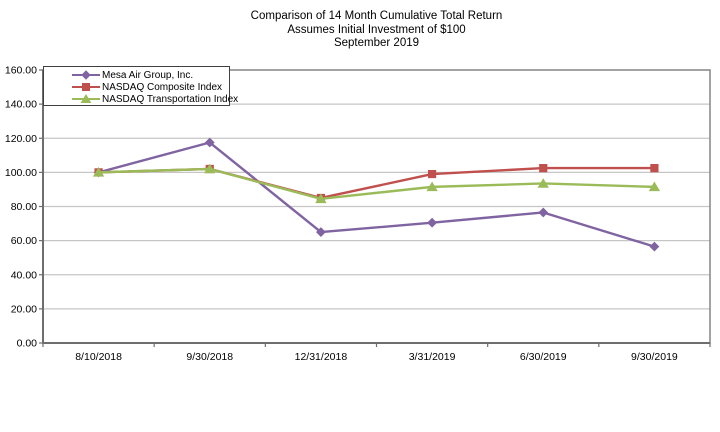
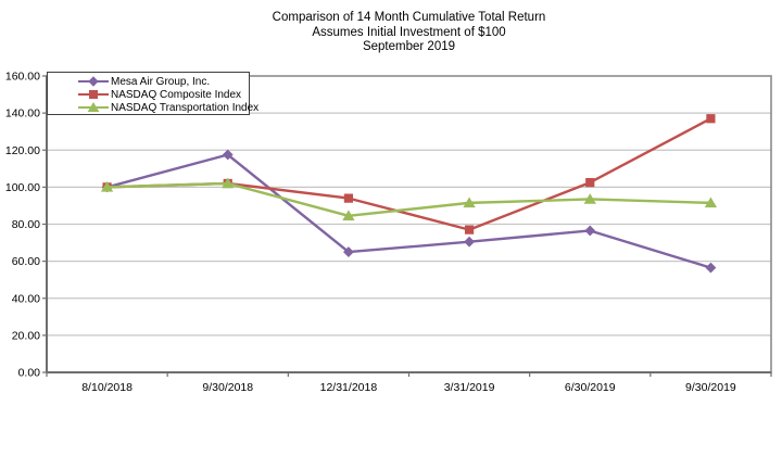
NASDAQ Composite Index/12/31/2018: 85 -> 94
NASDAQ Composite Index/3/31/2019: 99 -> 77
NASDAQ Composite Index/9/30/2019: 102 -> 137
